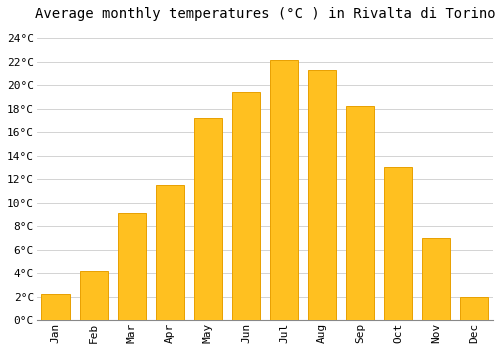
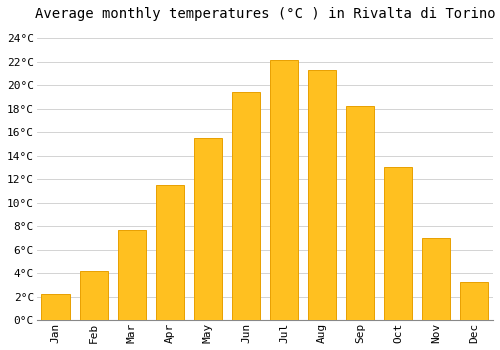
Mar: 9.1°C -> 7.7°C
May: 17.2°C -> 15.5°C
Dec: 2.0°C -> 3.2°C
